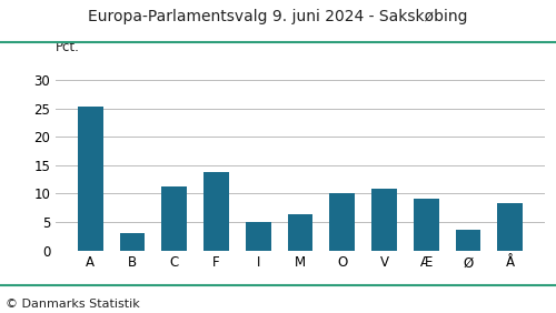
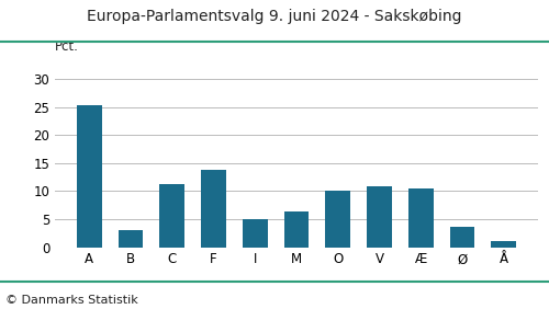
Æ: 9.2 -> 10.5
Å: 8.4 -> 1.0
